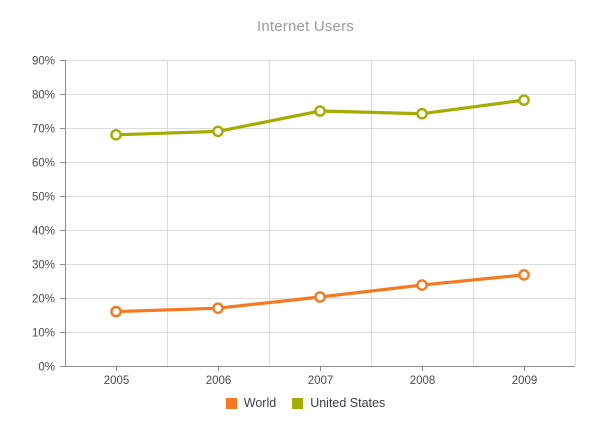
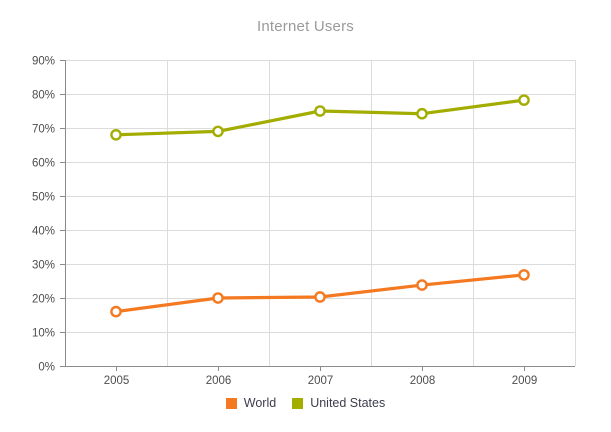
World/2006: 17% -> 20%
